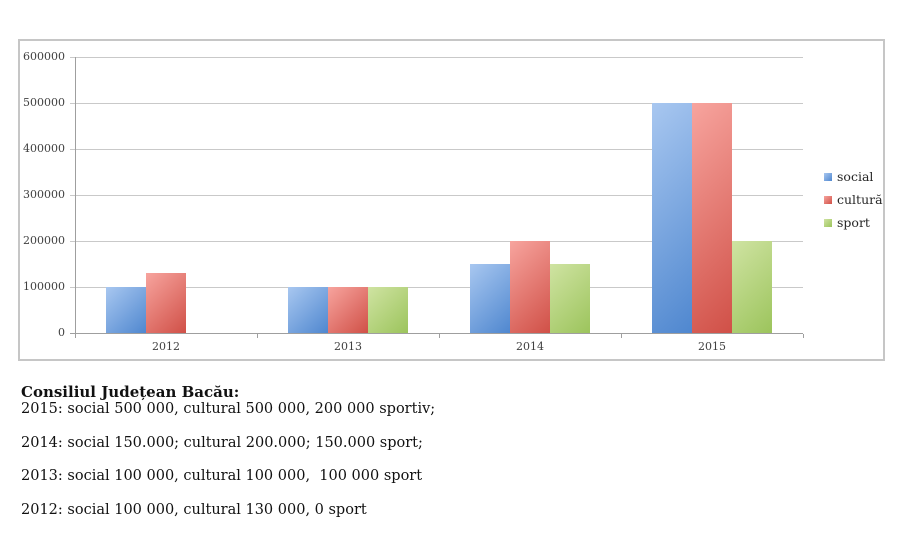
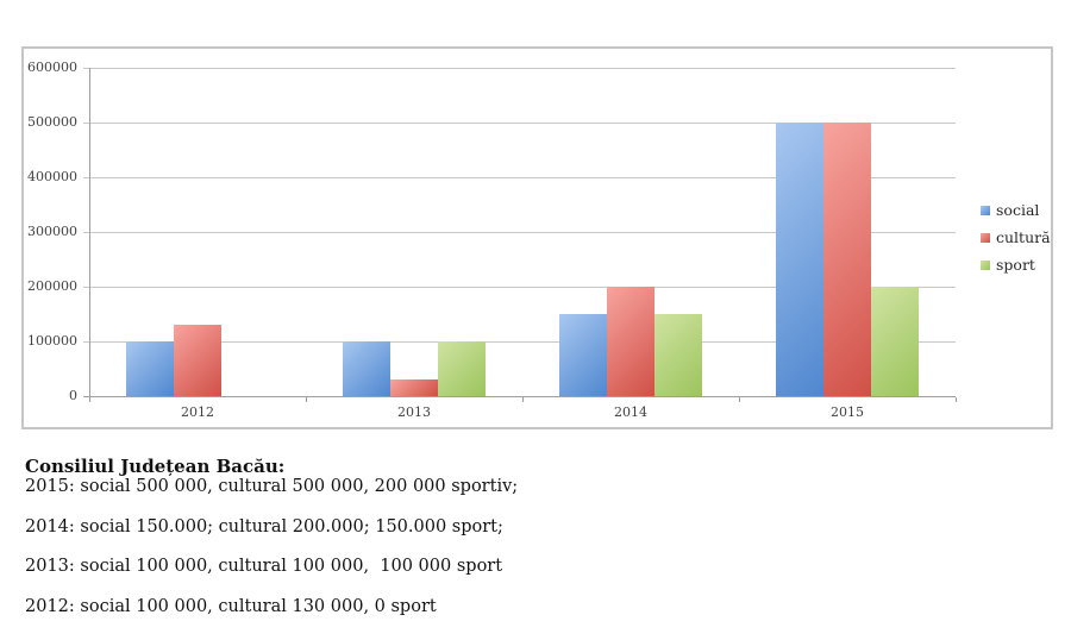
cultură/2013: 100000 -> 30000
